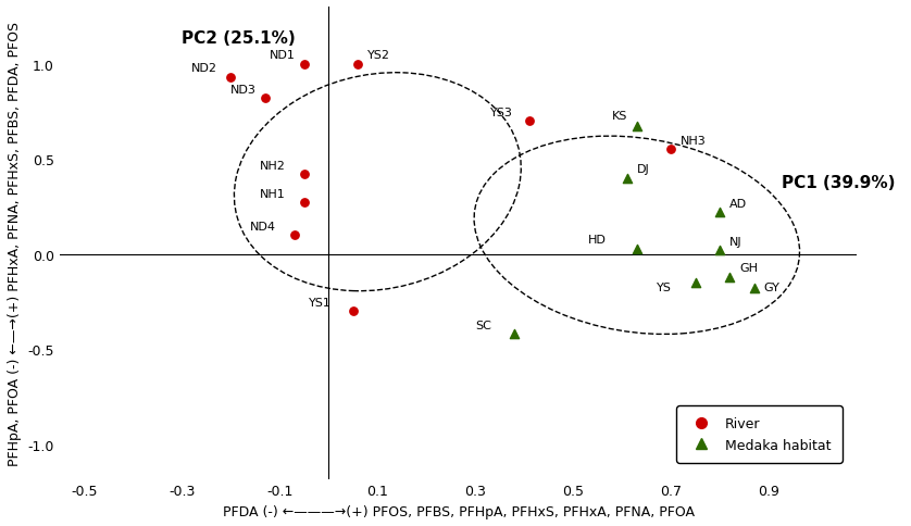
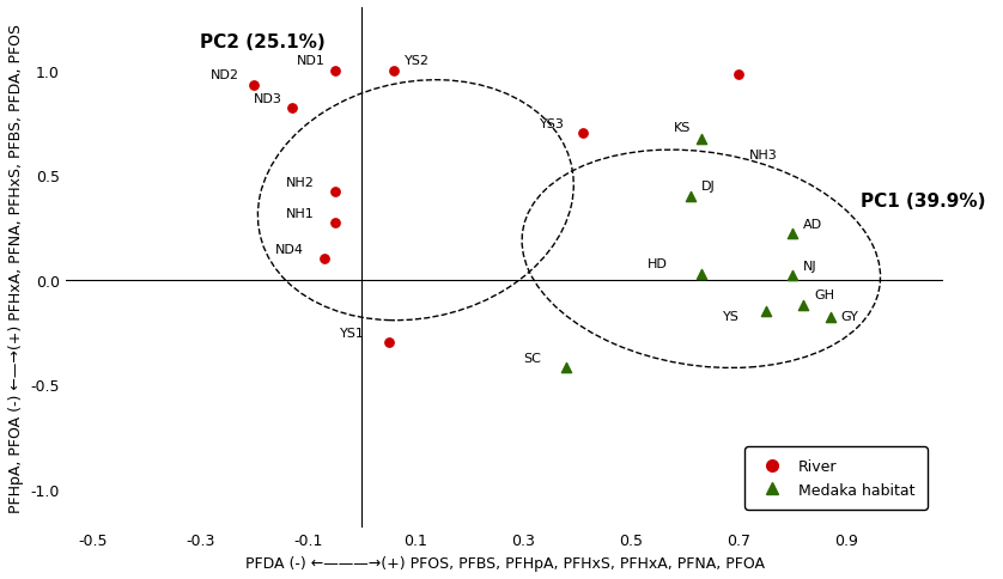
River/0.7: 0.55 -> 0.98
